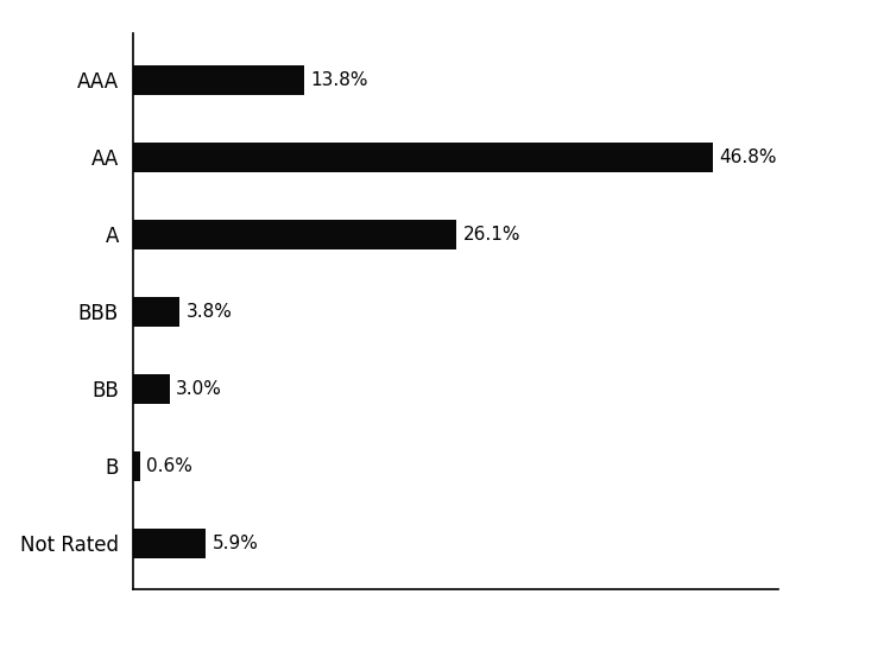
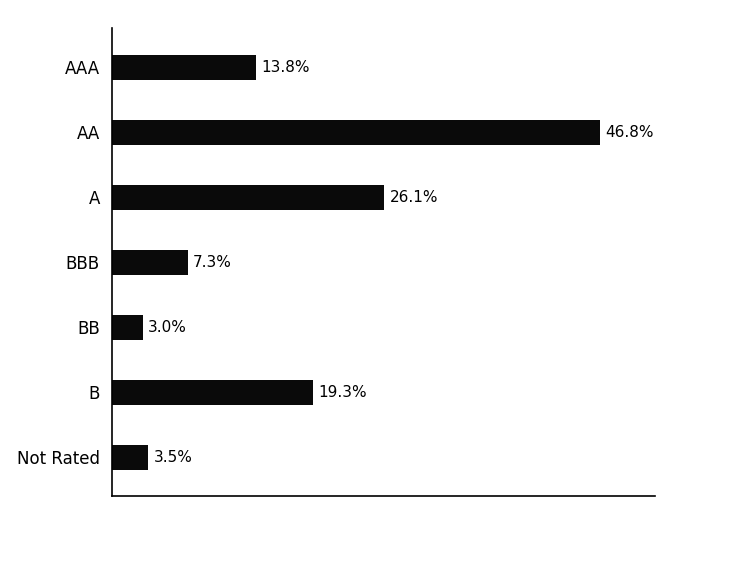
BBB: 3.8% -> 7.3%
B: 0.6% -> 19.3%
Not Rated: 5.9% -> 3.5%
